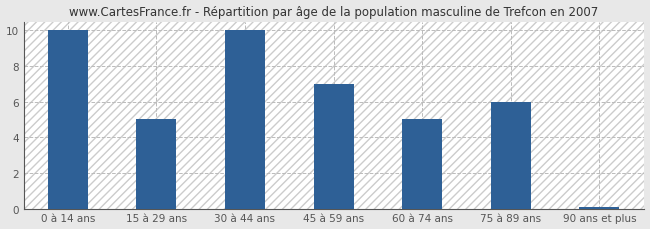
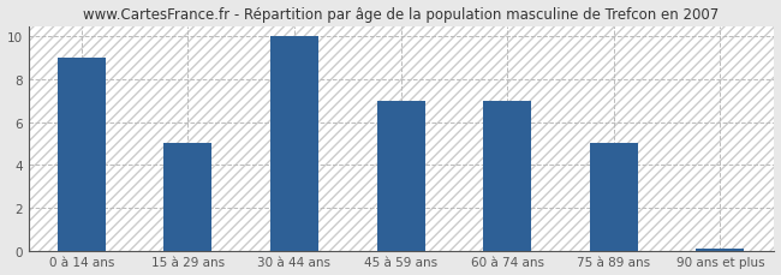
0 à 14 ans: 10.0 -> 9.0
60 à 74 ans: 5.0 -> 7.0
75 à 89 ans: 6.0 -> 5.0
